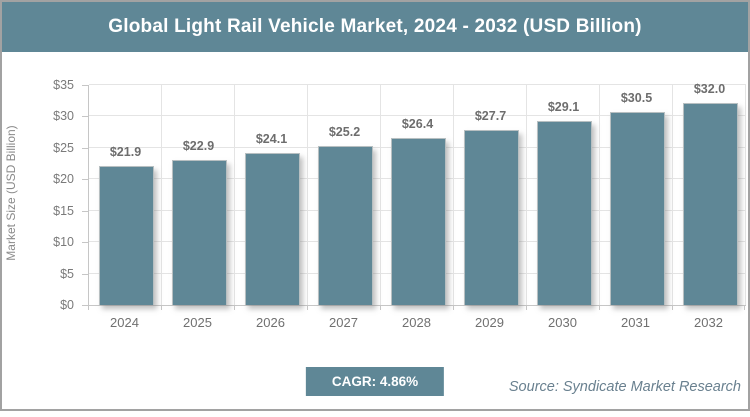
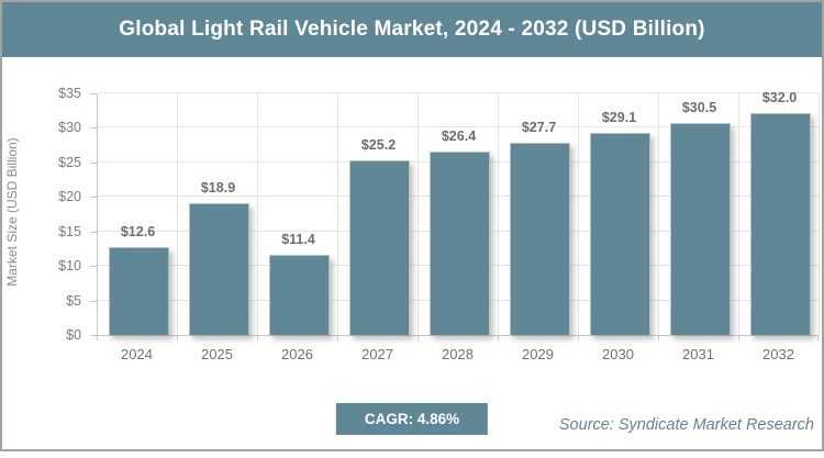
2024: $21.9 -> $12.6
2025: $22.9 -> $18.9
2026: $24.1 -> $11.4
